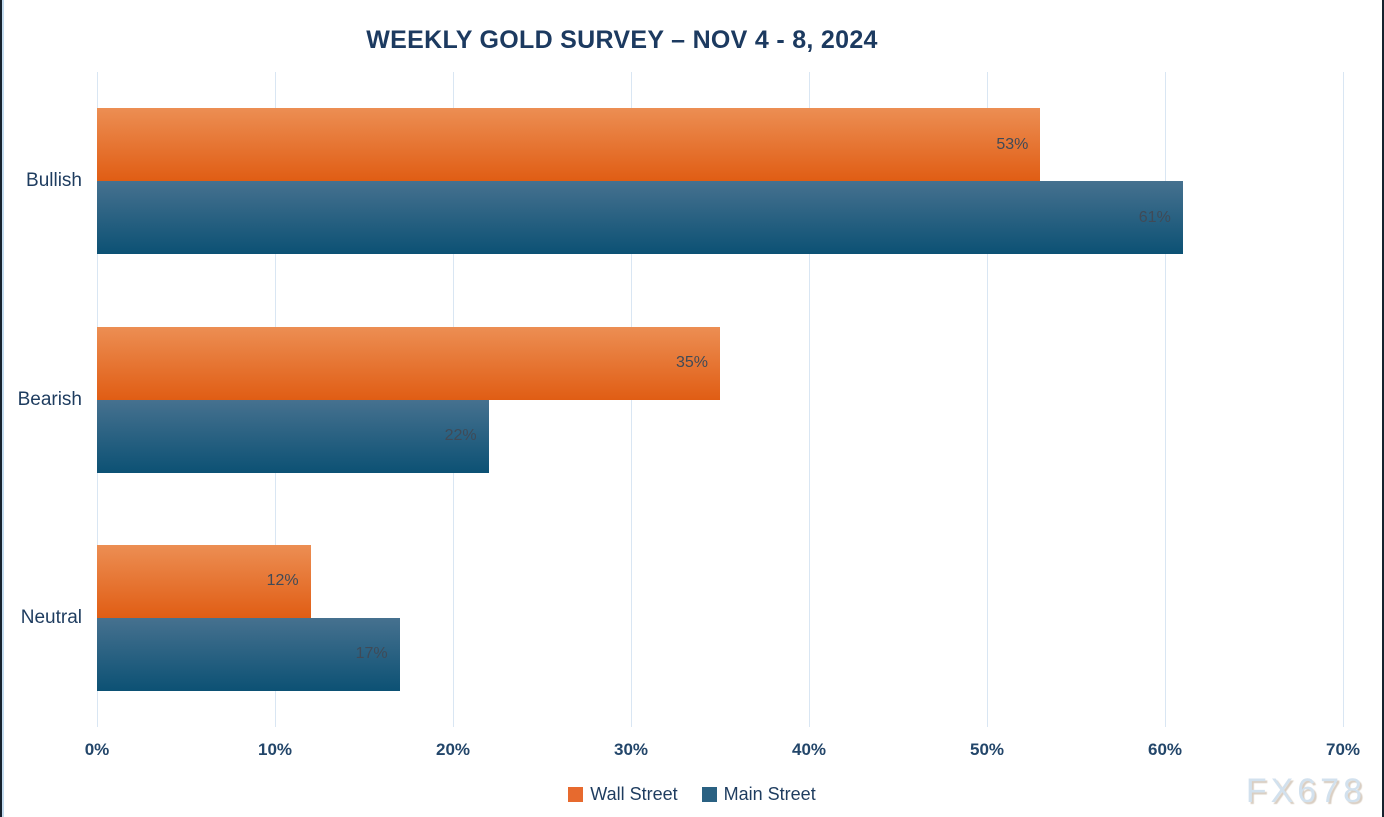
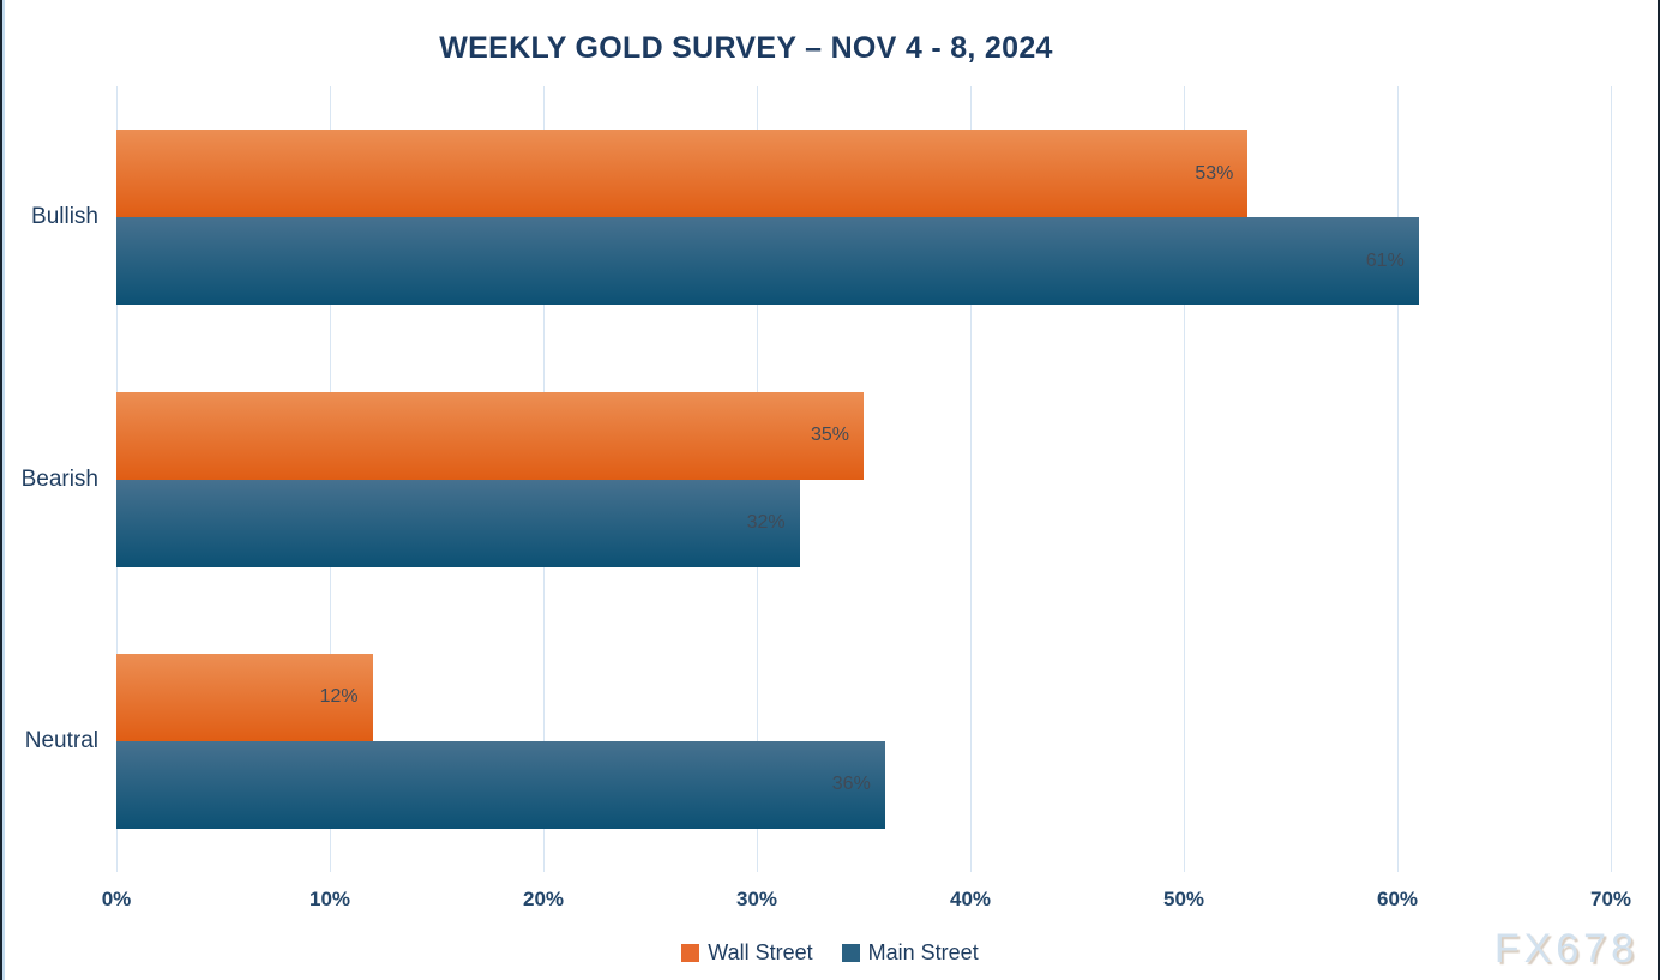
Main Street/Bearish: 22% -> 32%
Main Street/Neutral: 17% -> 36%
